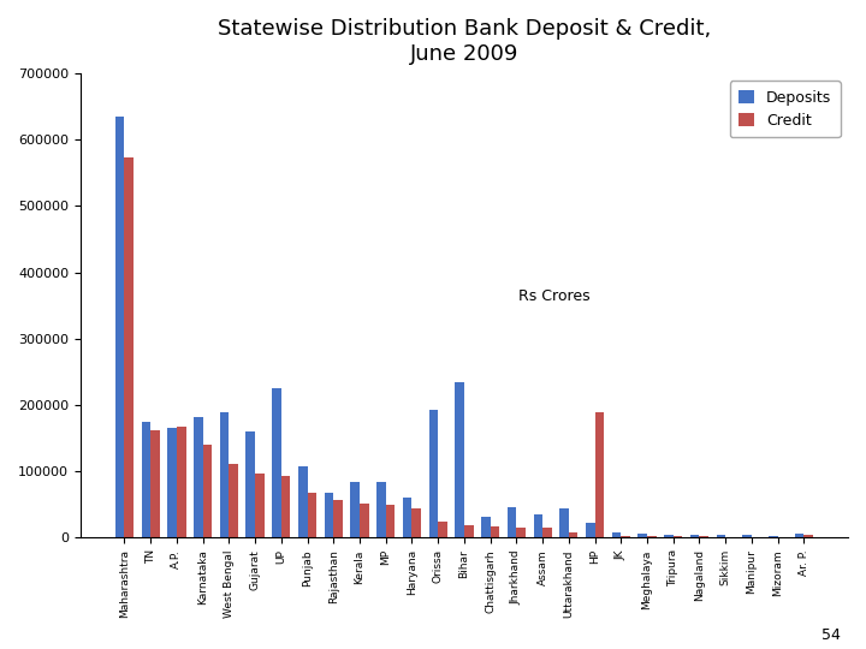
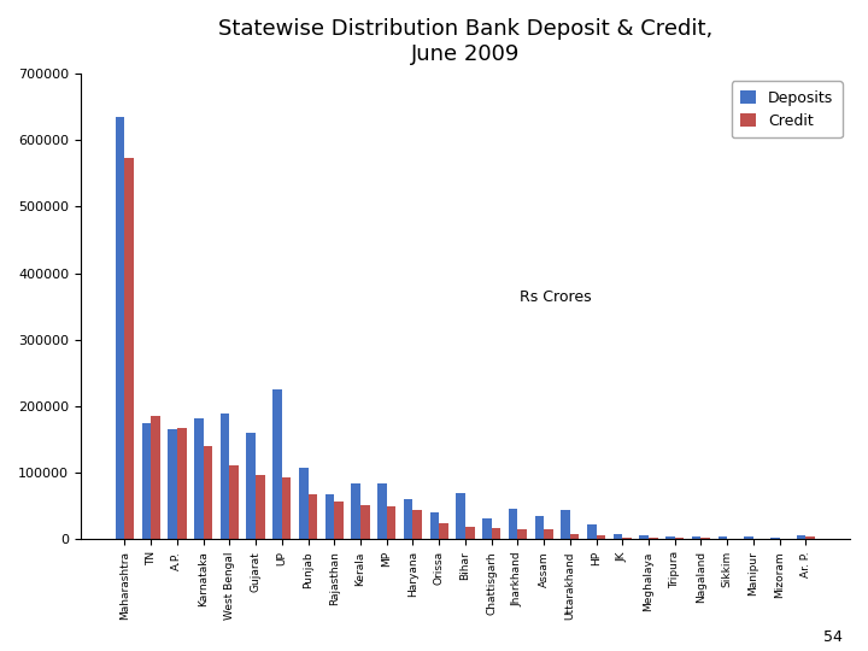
Credit/TN: 162000 -> 185000
Deposits/Orissa: 192000 -> 40000
Deposits/Bihar: 234000 -> 70000
Credit/HP: 190000 -> 7000
